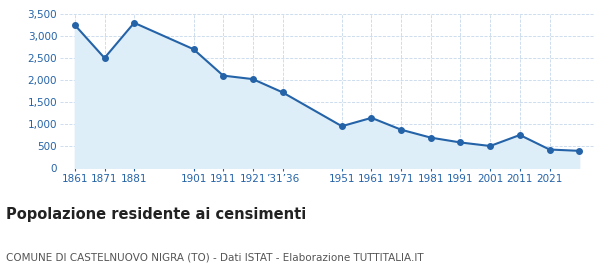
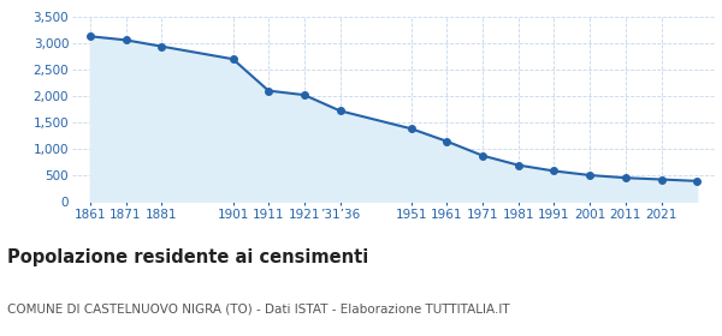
1861: 3,250 -> 3,130
1871: 2,500 -> 3,060
1881: 3,300 -> 2,940
1951: 950 -> 1,380
2011: 750 -> 450
